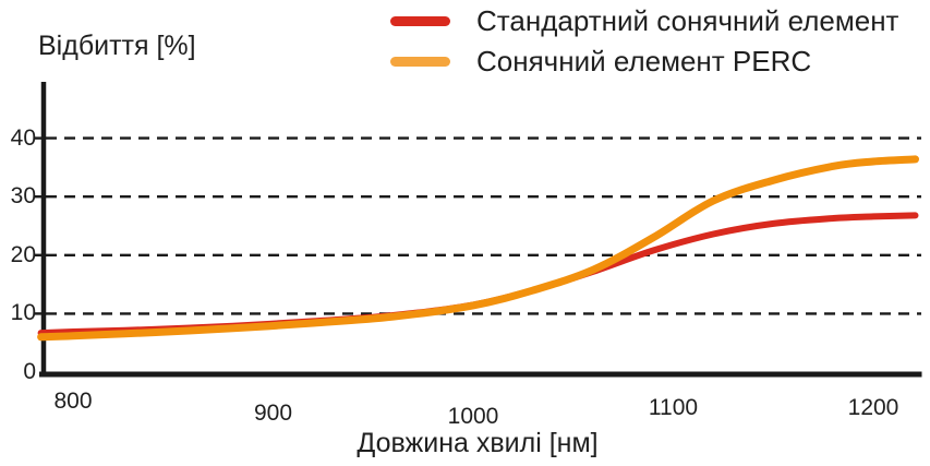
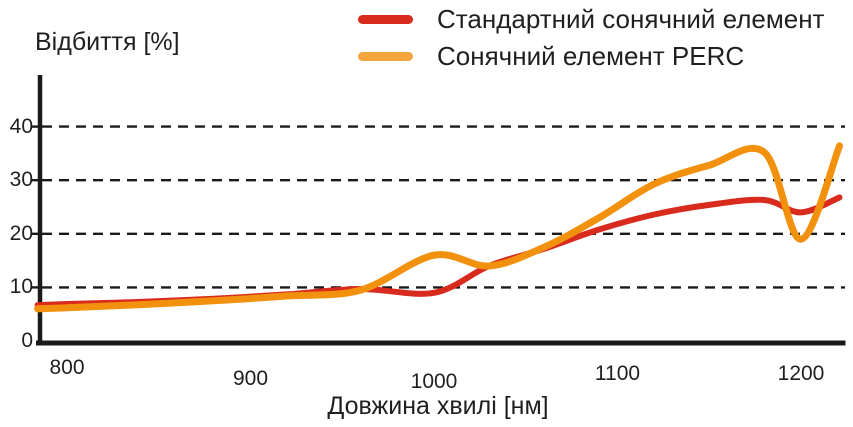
Стандартний сонячний елемент/1000: 12 -> 9
Сонячний елемент PERC/1000: 11 -> 16
Стандартний сонячний елемент/1200: 27 -> 24
Сонячний елемент PERC/1200: 36 -> 19
